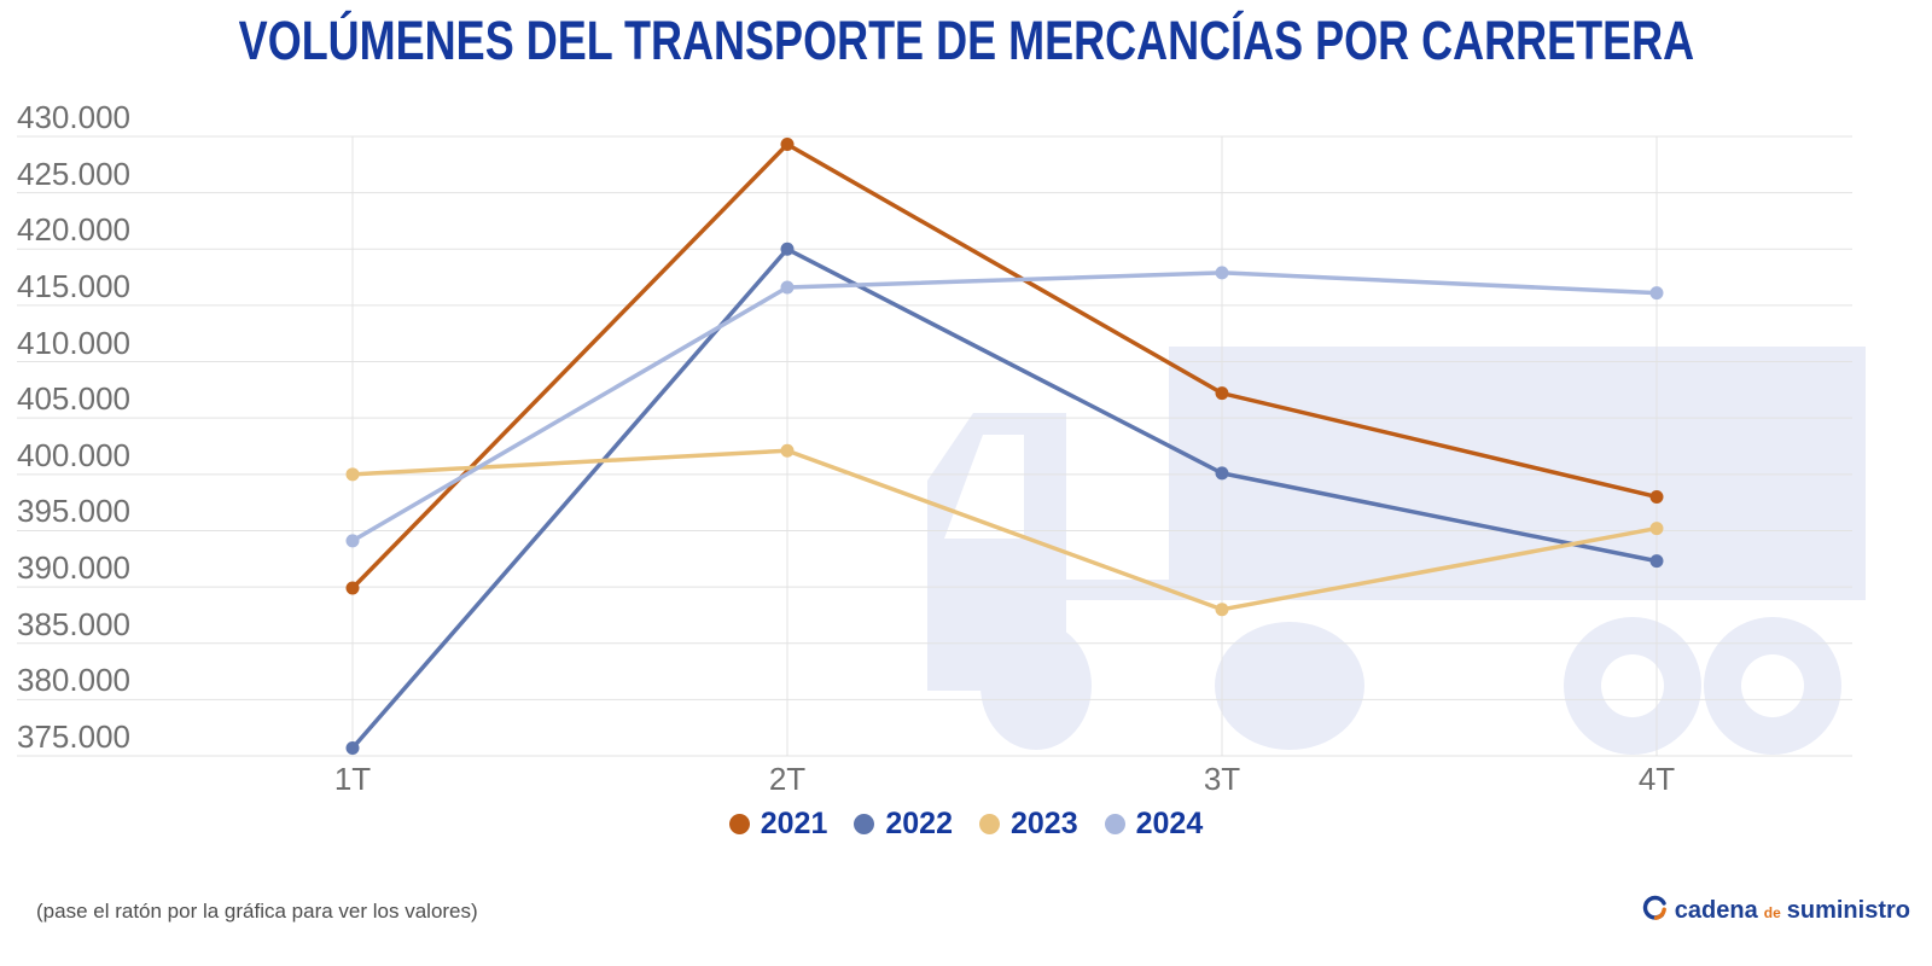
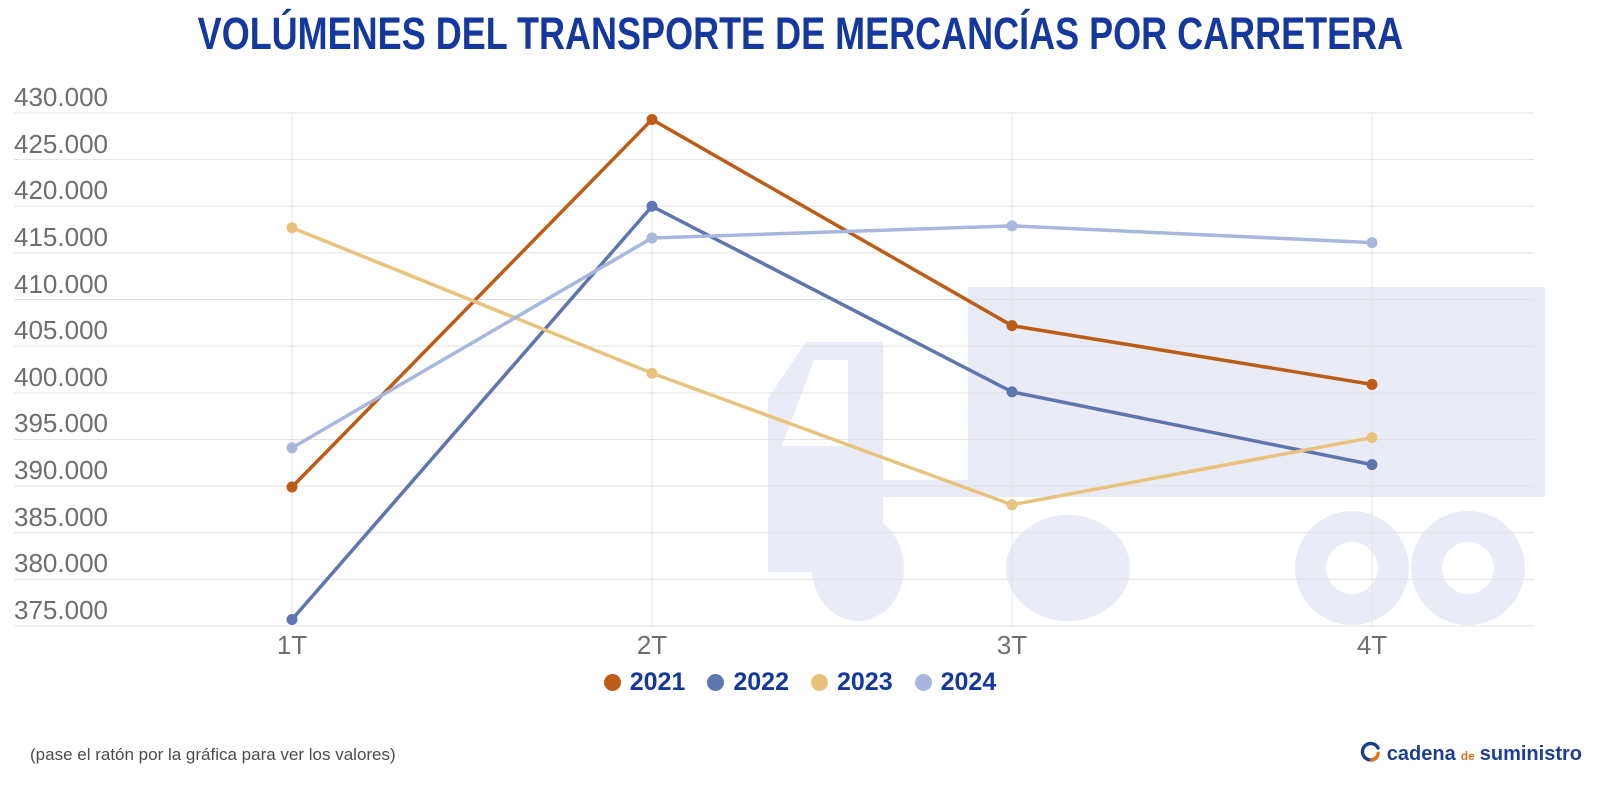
2023/1T: 400000 -> 418000
2021/4T: 398000 -> 401000
